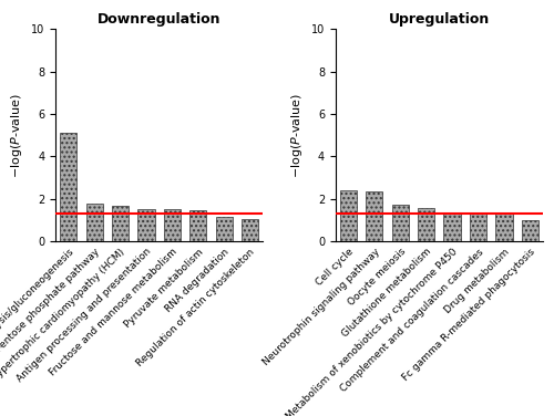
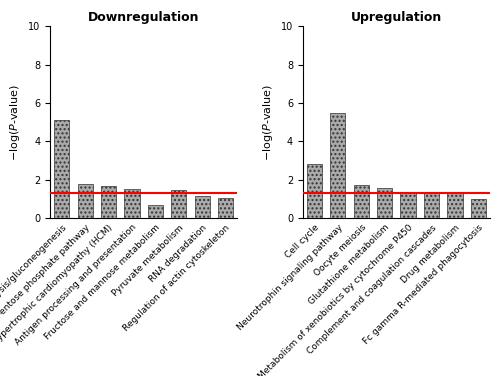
Downregulation/Fructose and mannose metabolism: 1.5 -> 0.7
Upregulation/Cell cycle: 2.4 -> 2.8
Upregulation/Neurotrophin signaling pathway: 2.4 -> 5.5
